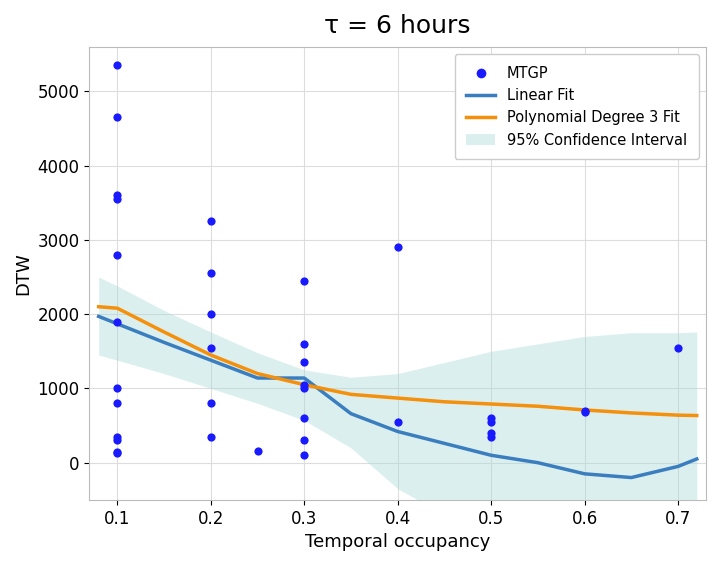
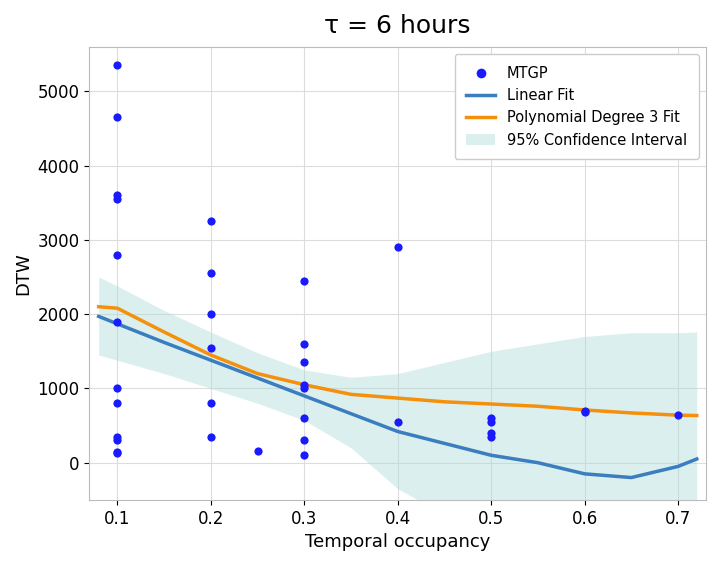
Linear Fit/0.3: 1140 -> 900
MTGP/0.7: 1540 -> 640
